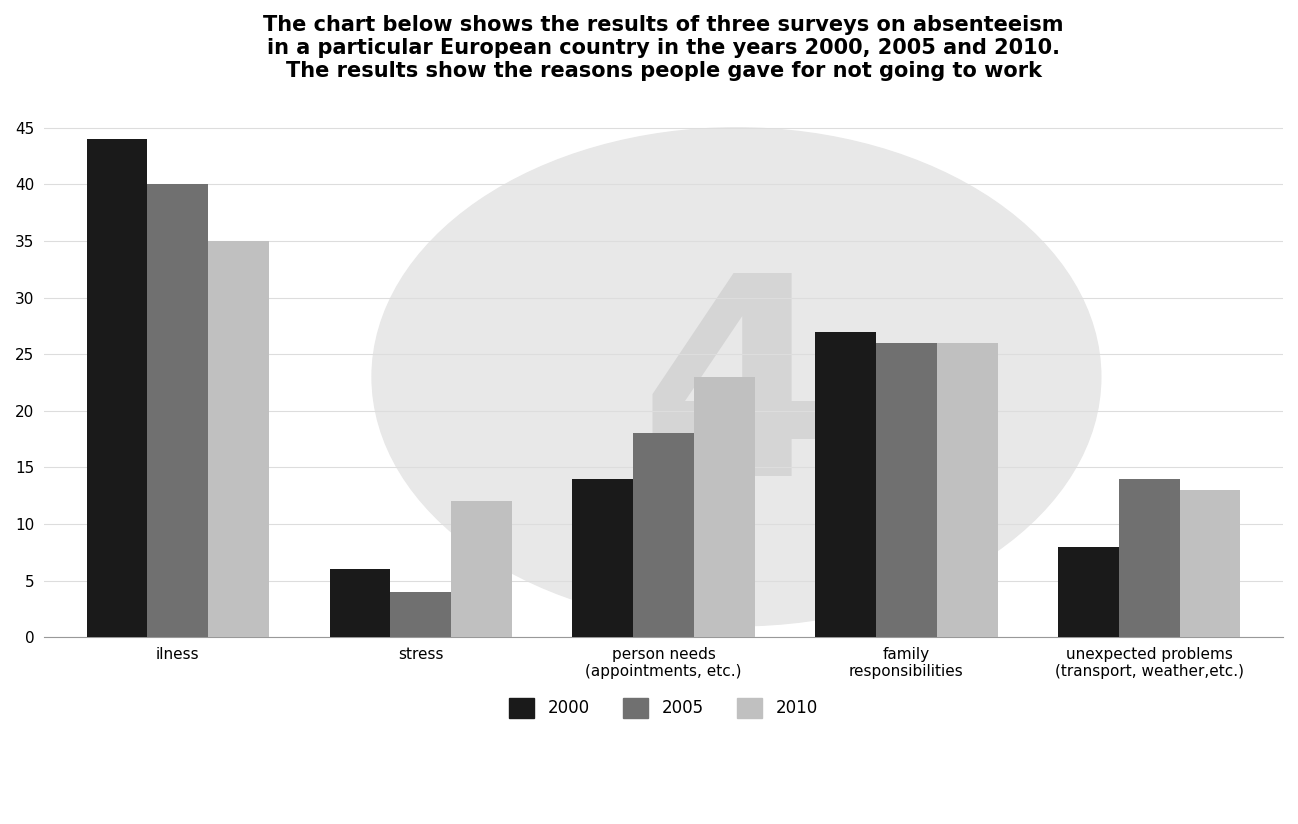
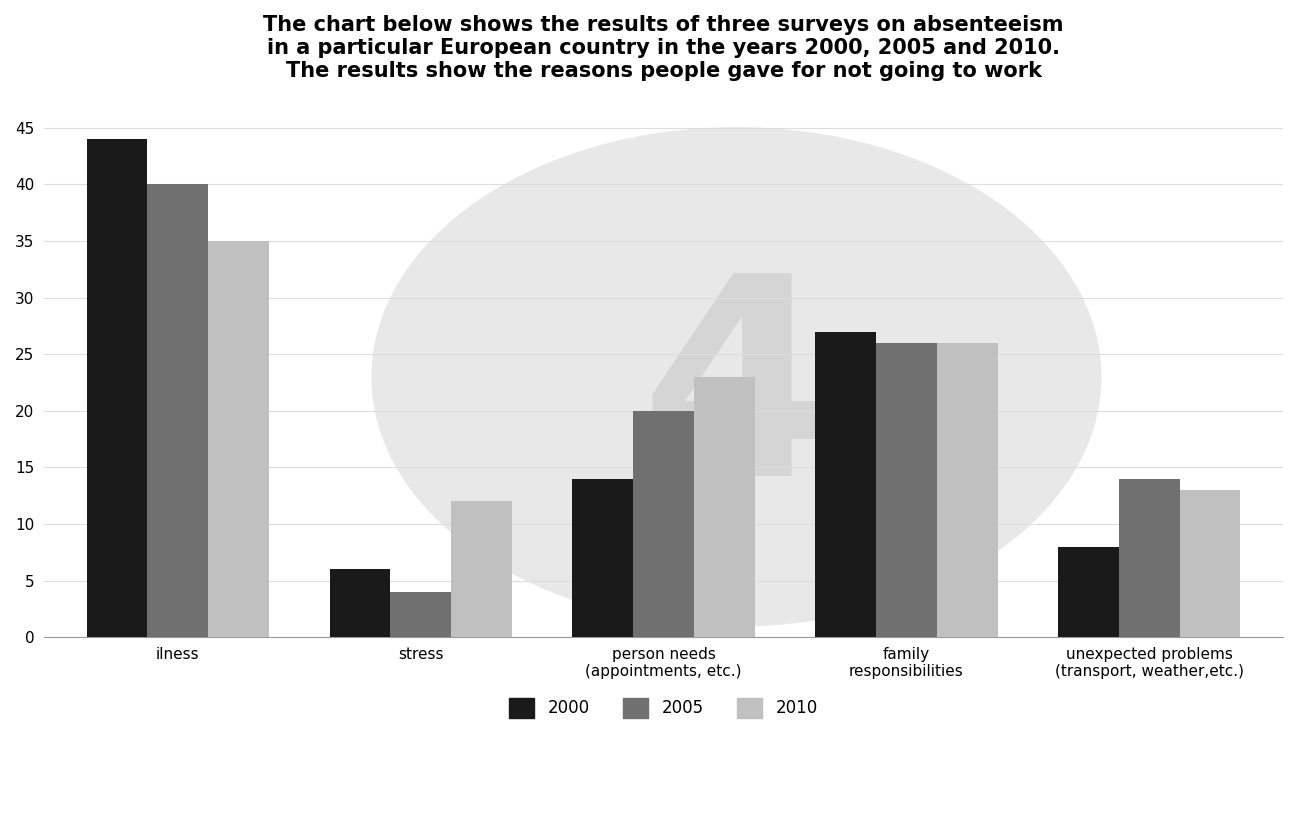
2005/person needs (appointments, etc.): 18 -> 20
